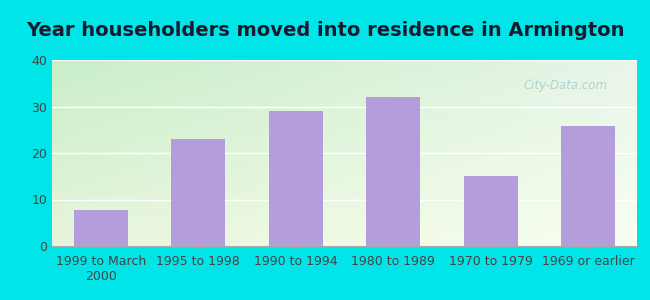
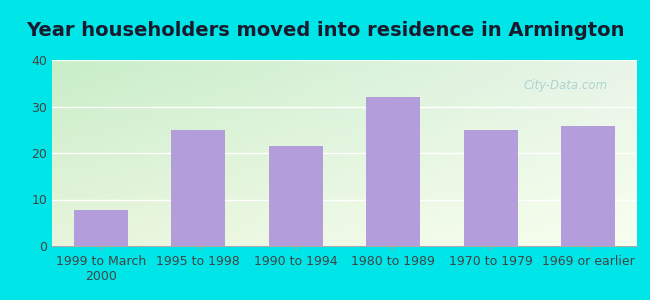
1995 to 1998: 23.1 -> 25.0
1990 to 1994: 29.0 -> 21.5
1970 to 1979: 15.0 -> 25.0
